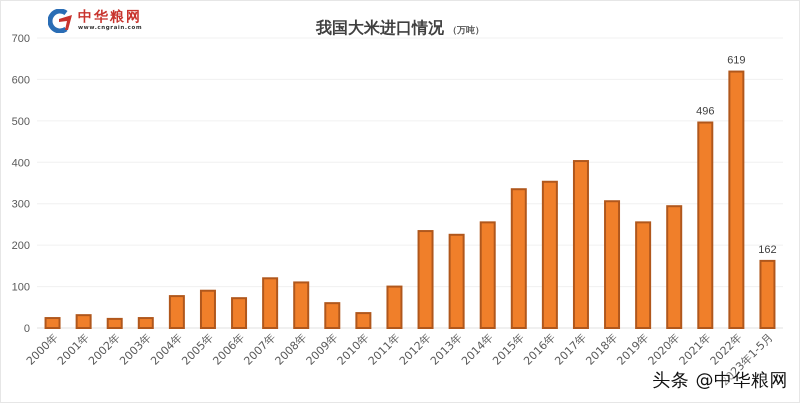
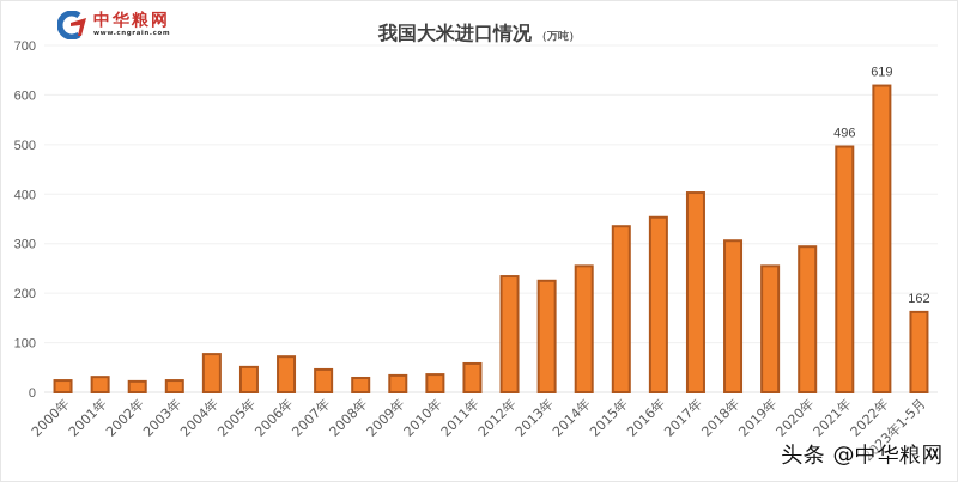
2005年: 90 -> 50
2007年: 120 -> 50
2008年: 110 -> 30
2009年: 60 -> 30
2011年: 100 -> 60
